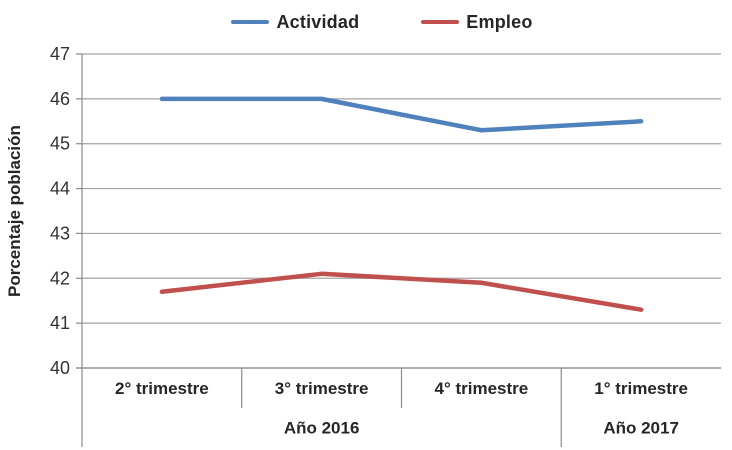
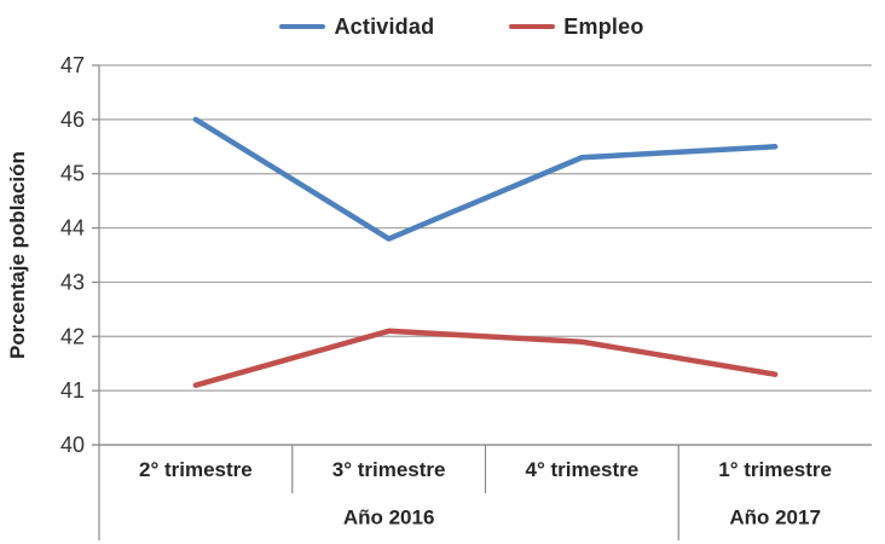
Empleo/2° trimestre: 41.7 -> 41.1
Actividad/3° trimestre: 46.0 -> 43.8
